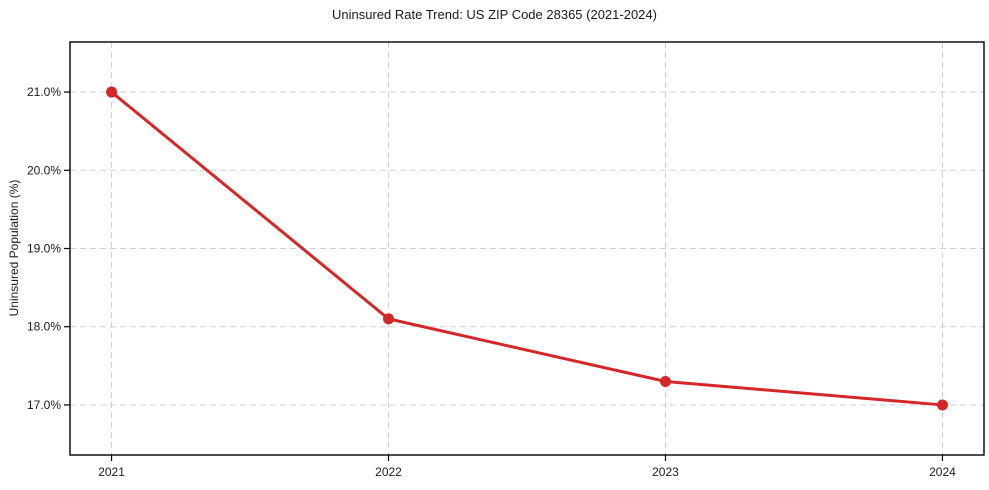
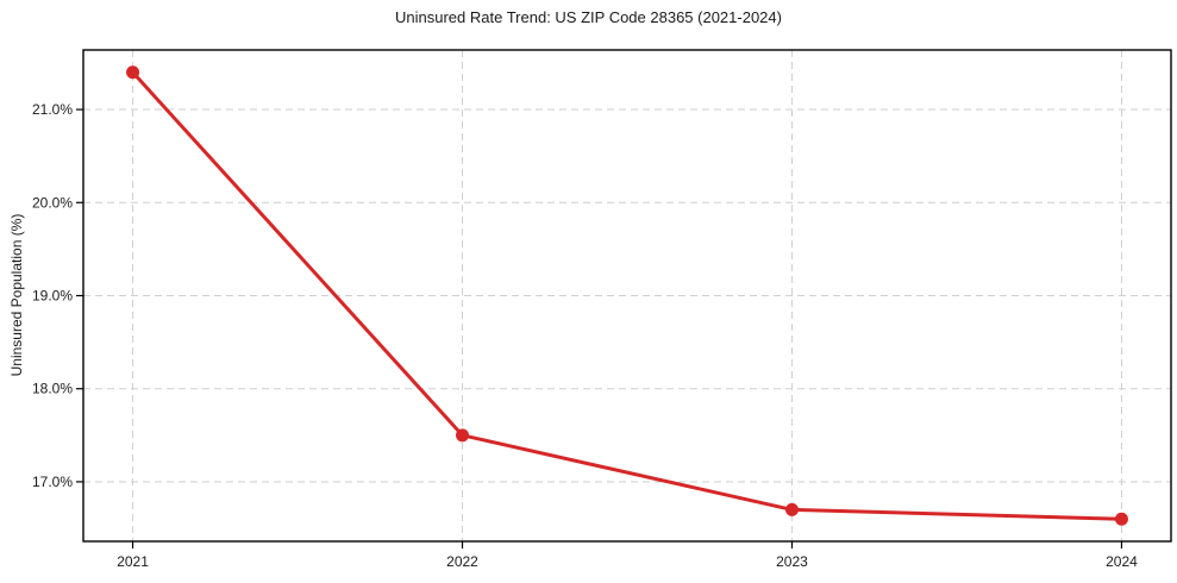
2021: 21.0% -> 21.4%
2022: 18.1% -> 17.5%
2023: 17.3% -> 16.7%
2024: 17.0% -> 16.6%
